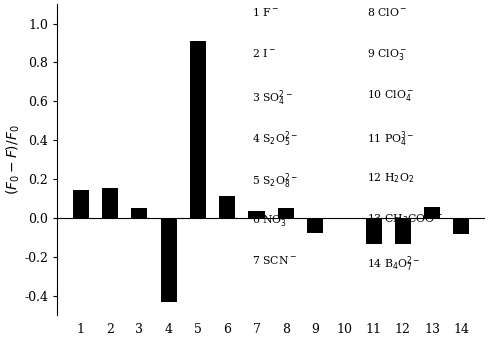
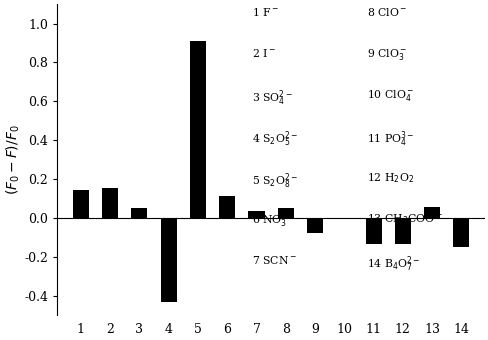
14: -0.08 -> -0.15
